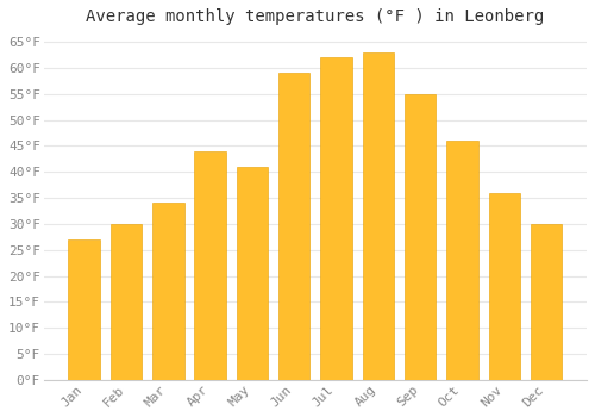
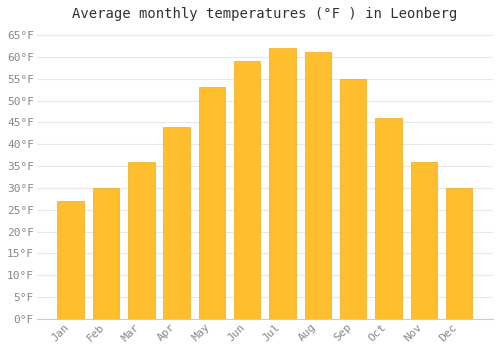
Mar: 34°F -> 36°F
May: 41°F -> 53°F
Aug: 63°F -> 61°F
